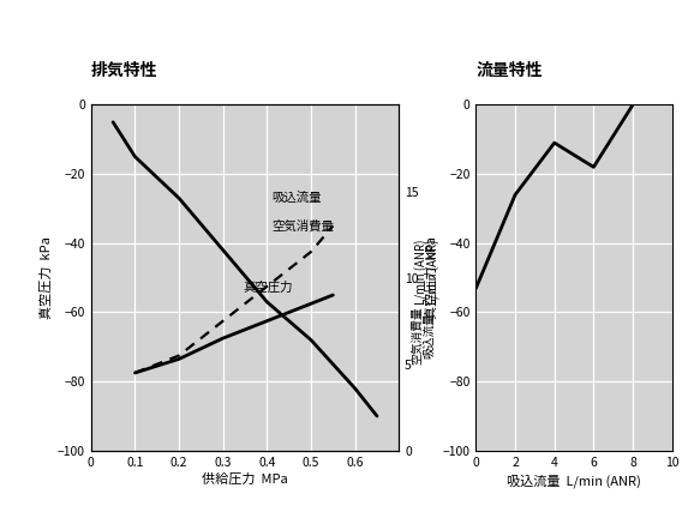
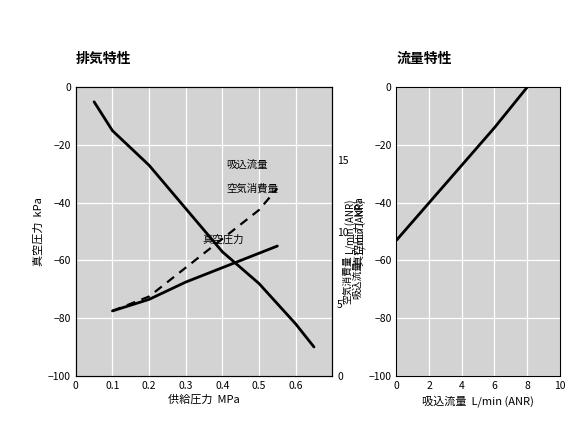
2: -26 -> -40
4: -11 -> -27
6: -18 -> -14
